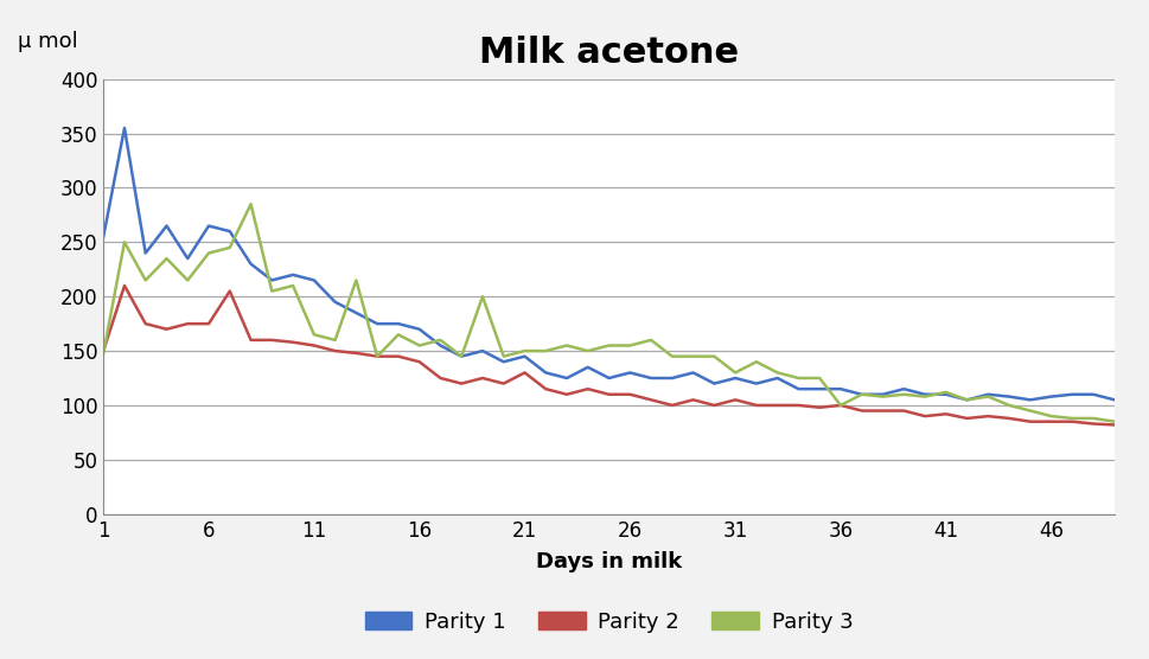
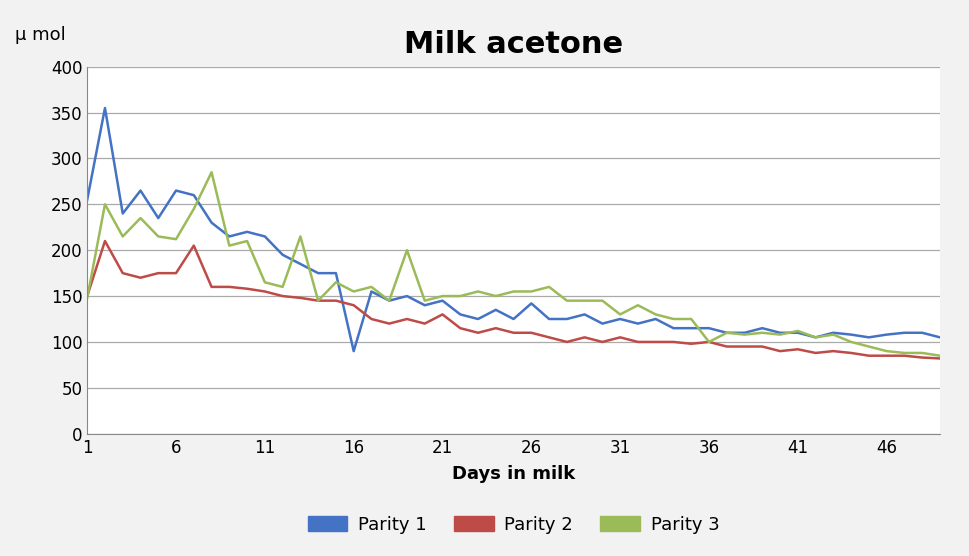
Parity 3/6: 240 -> 212
Parity 1/16: 170 -> 90
Parity 1/26: 130 -> 142
